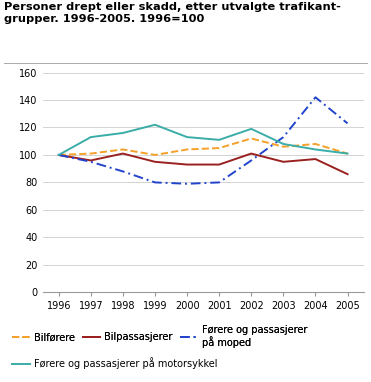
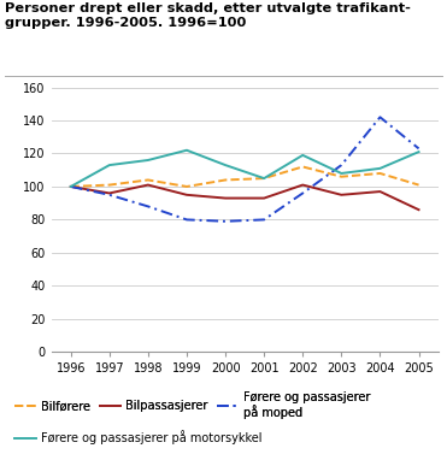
Førere og passasjerer på motorsykkel/2001: 111 -> 105
Førere og passasjerer på motorsykkel/2004: 104 -> 111
Førere og passasjerer på motorsykkel/2005: 101 -> 121
